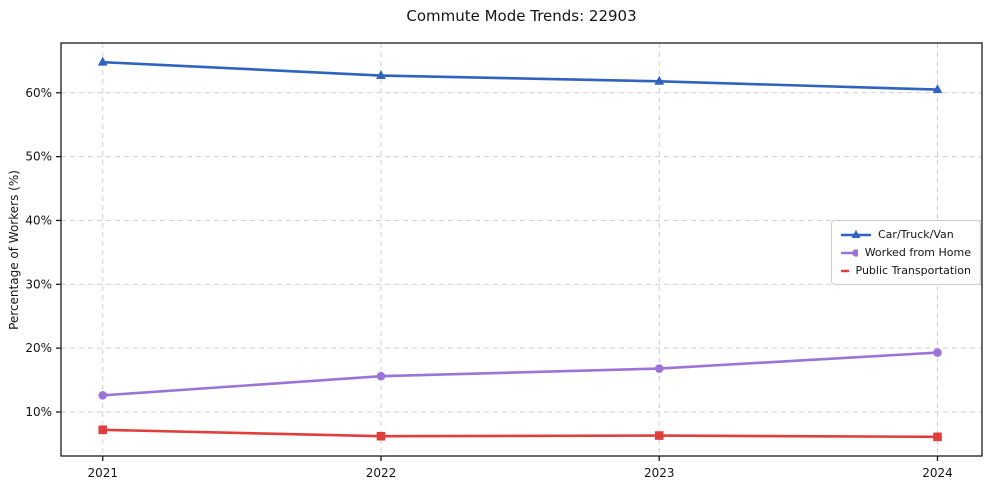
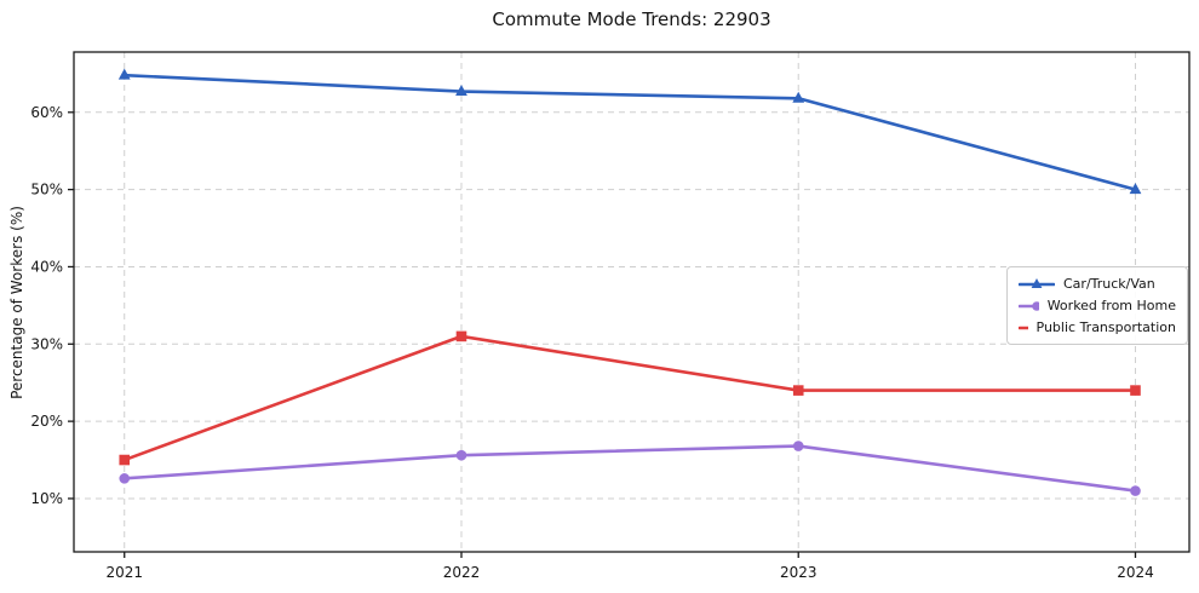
Public Transportation/2021: 7% -> 15%
Public Transportation/2022: 6% -> 31%
Public Transportation/2023: 6% -> 24%
Car/Truck/Van/2024: 60% -> 50%
Worked from Home/2024: 19% -> 11%
Public Transportation/2024: 6% -> 24%
